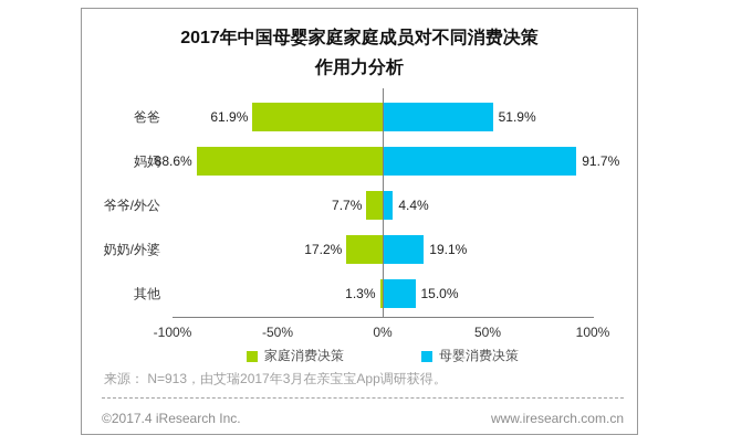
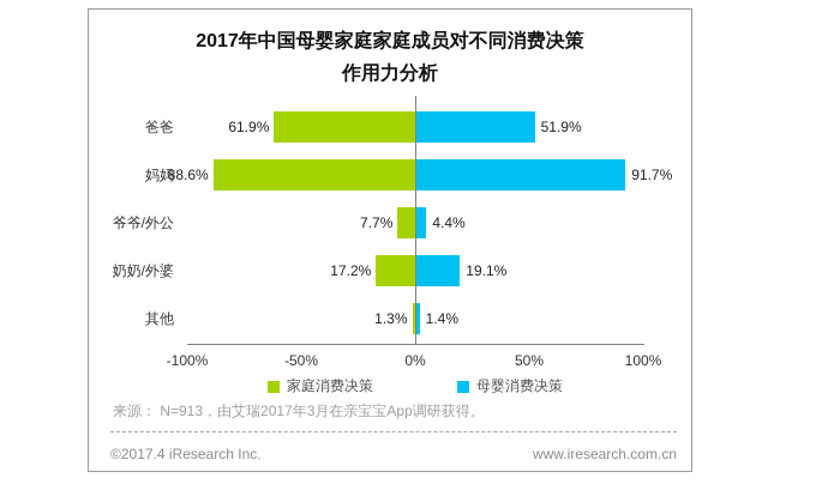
母婴消费决策/其他: 15.0% -> 1.4%
